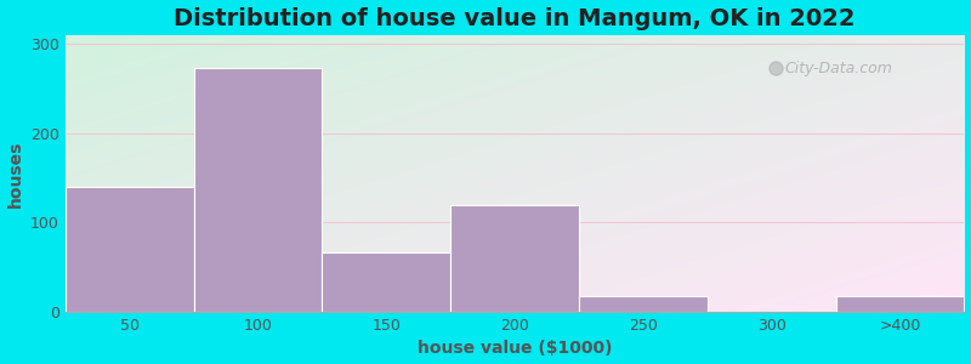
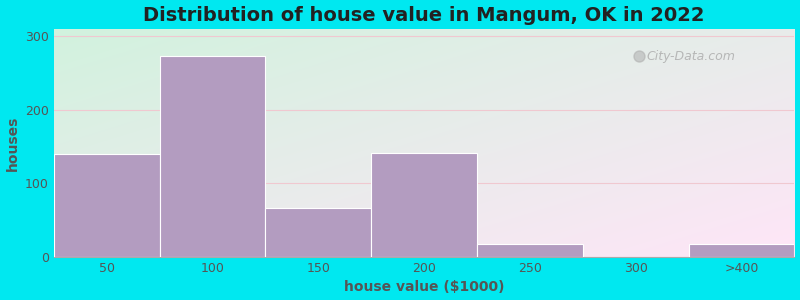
200: 120 -> 142
